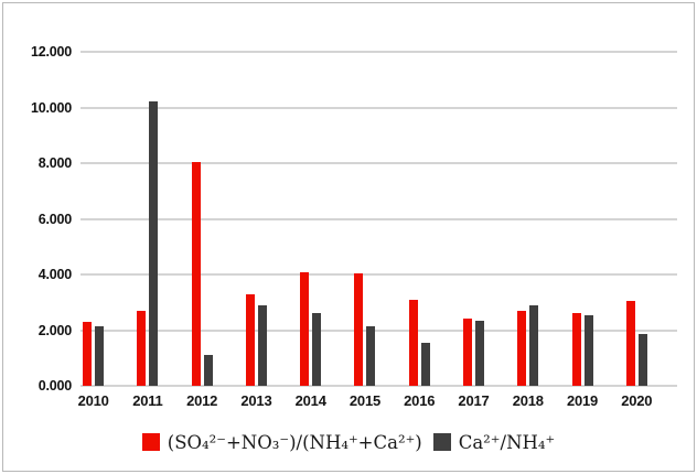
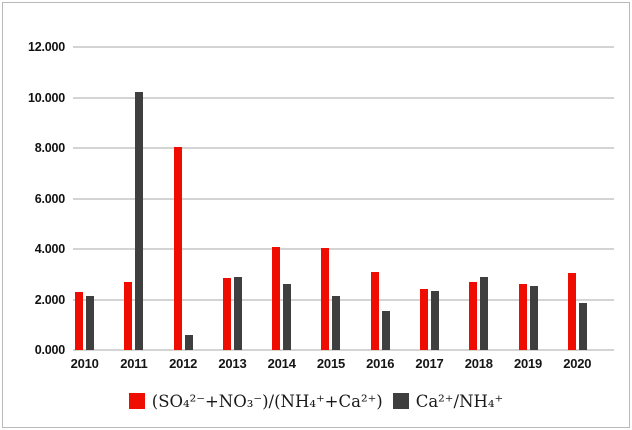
Ca²⁺/NH₄⁺/2012: 1.1 -> 0.6
(SO₄²⁻+NO₃⁻)/(NH₄⁺+Ca²⁺)/2013: 3.3 -> 2.9
